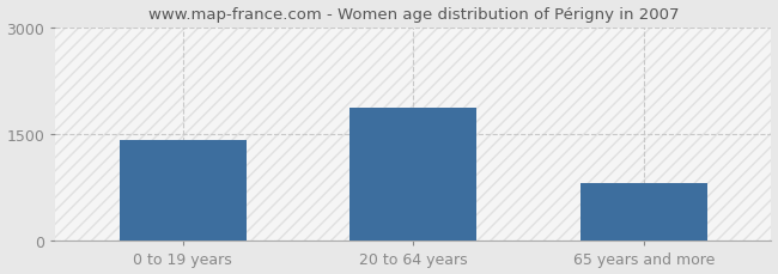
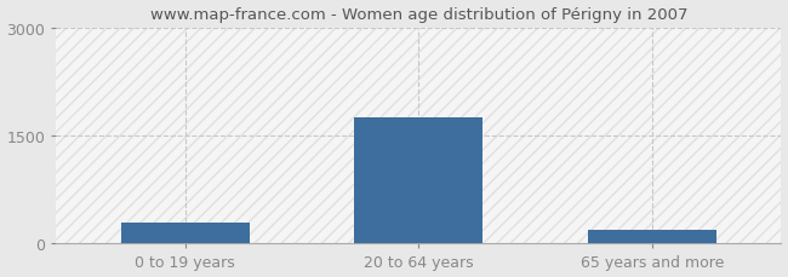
0 to 19 years: 1420 -> 300
20 to 64 years: 1880 -> 1750
65 years and more: 820 -> 200
